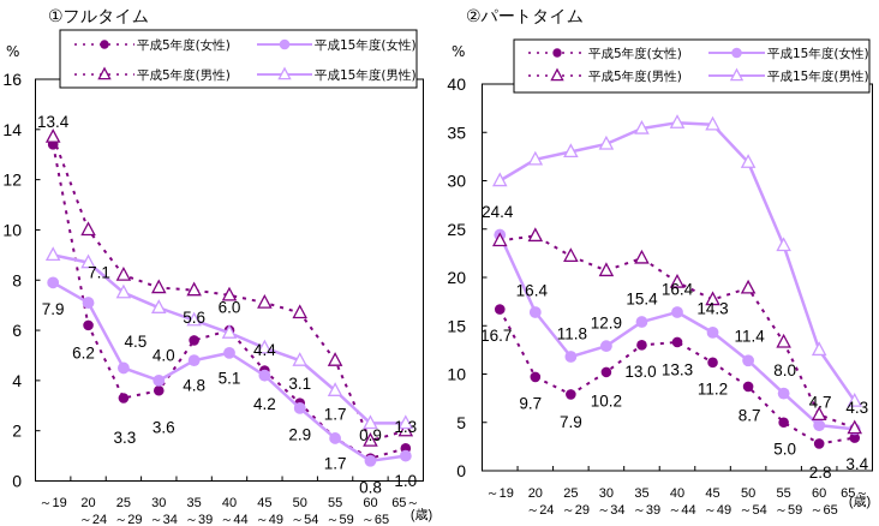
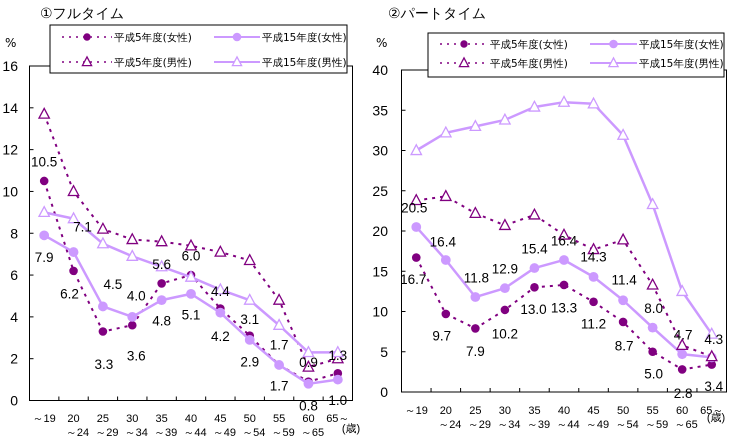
①フルタイム/平成5年度(女性)/～19: 13.4 -> 10.5
②パートタイム/平成15年度(女性)/～19: 24.4 -> 20.5
